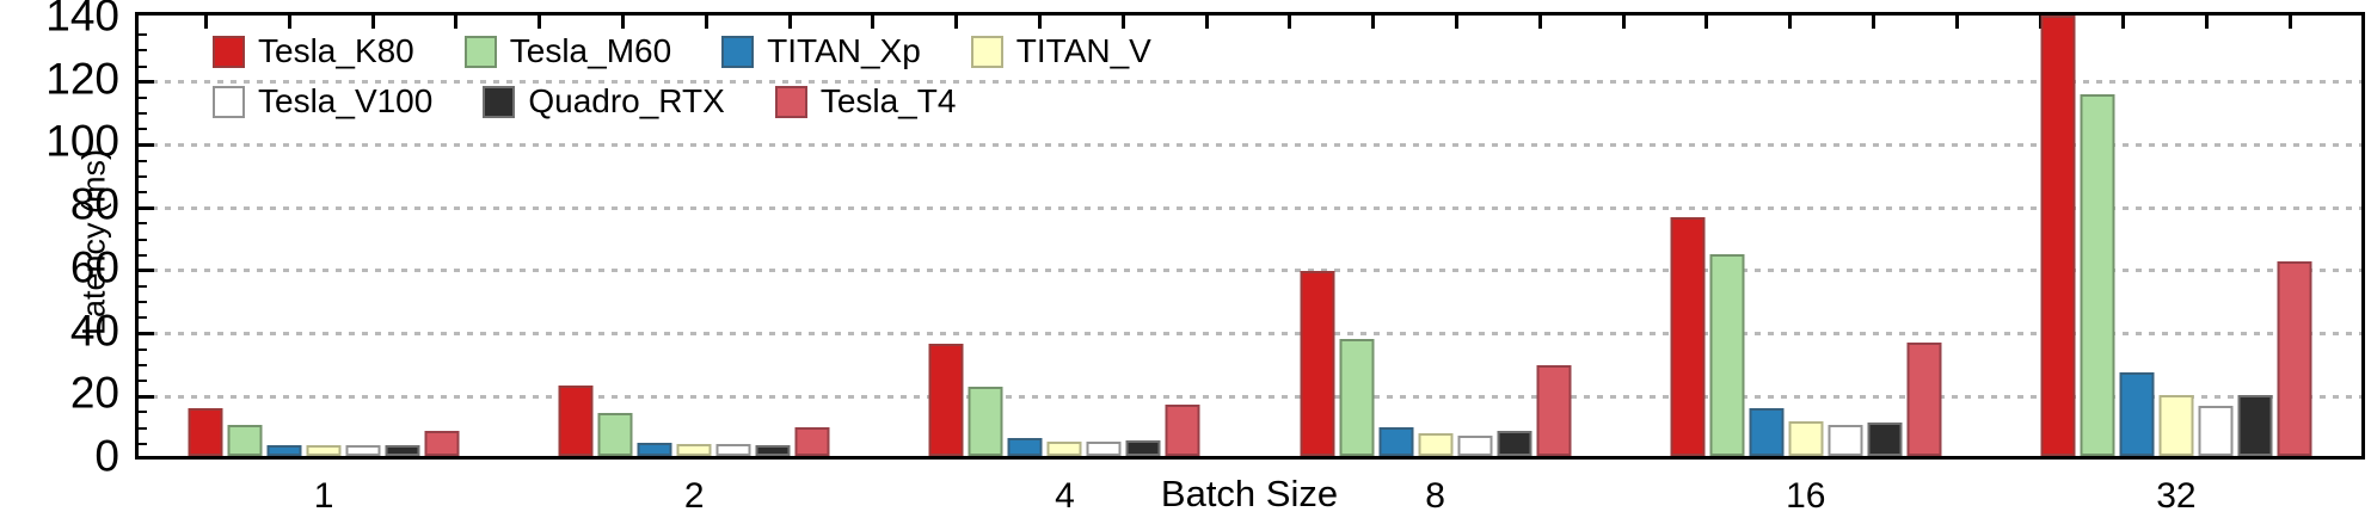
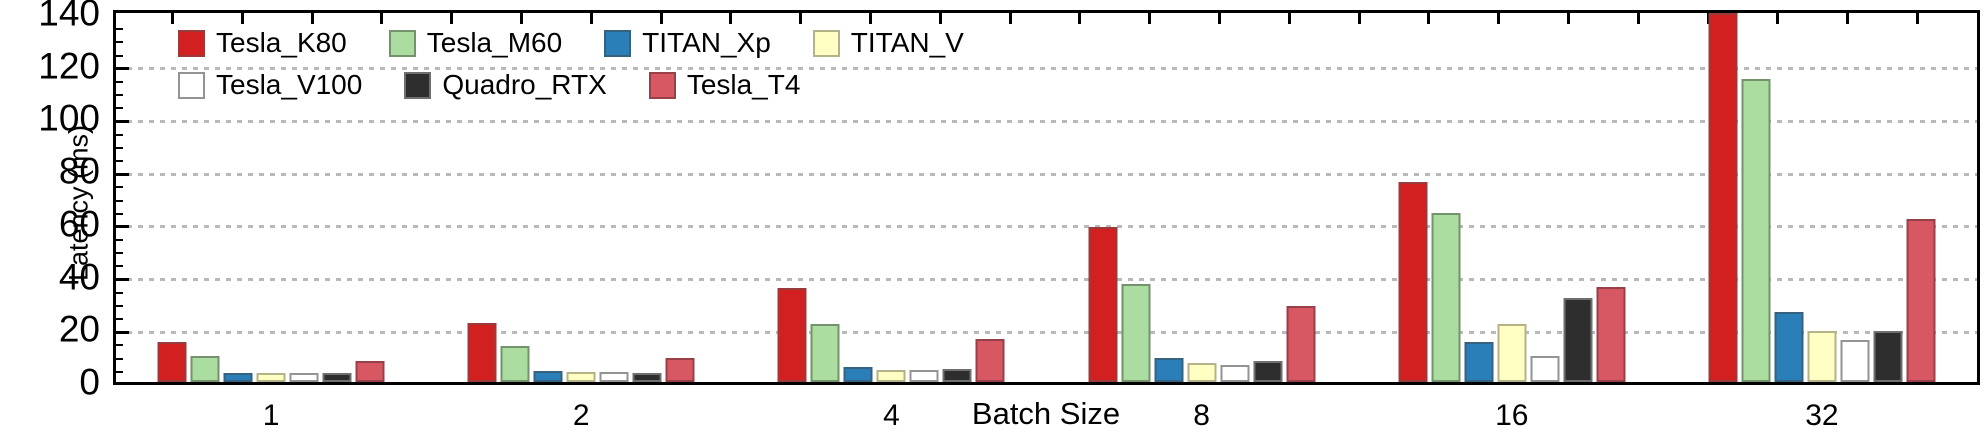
TITAN_V/16: 11 -> 22
Quadro_RTX/16: 11 -> 32
